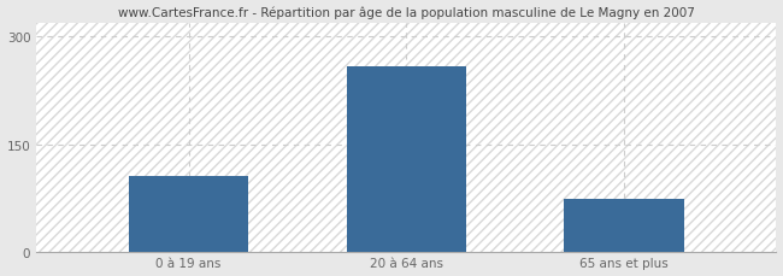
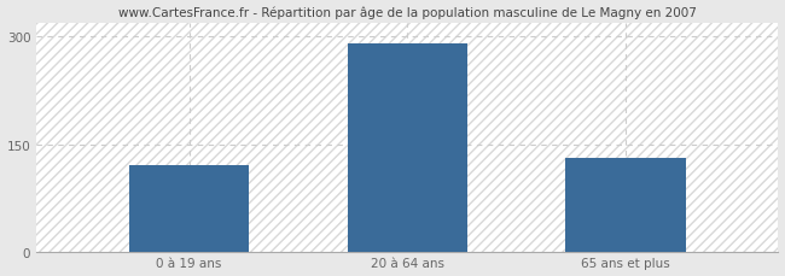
0 à 19 ans: 106 -> 120
20 à 64 ans: 258 -> 291
65 ans et plus: 74 -> 130
